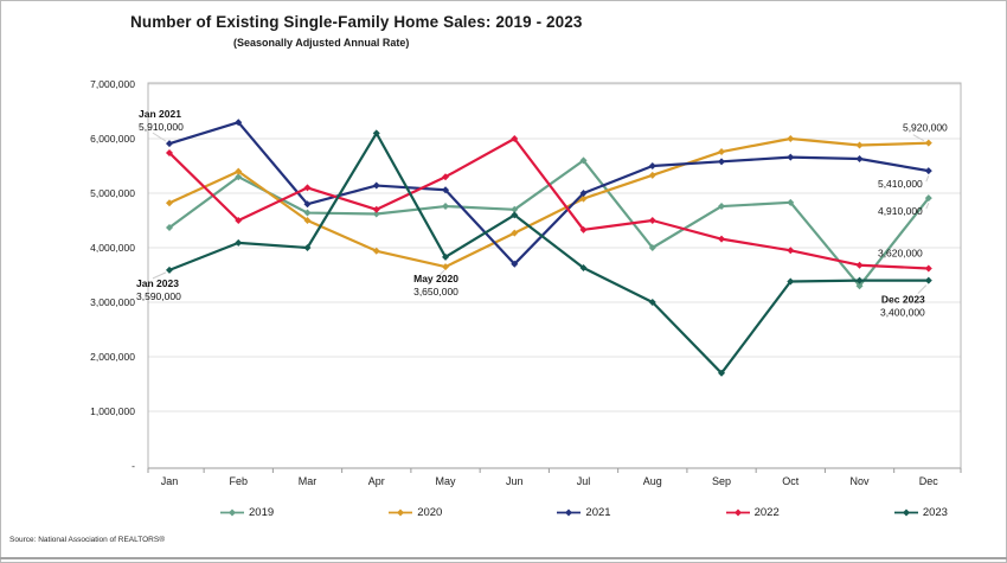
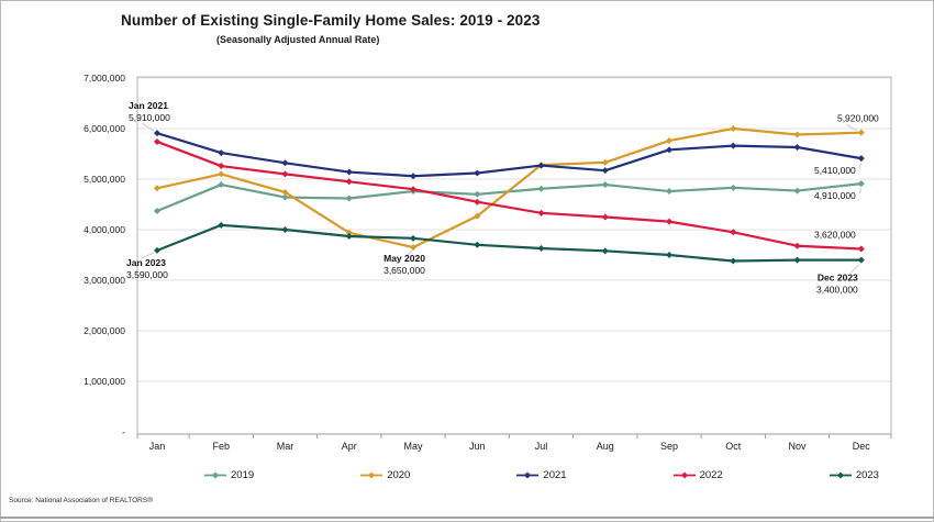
2019/Feb: 5300000 -> 4900000
2020/Feb: 5400000 -> 5100000
2021/Feb: 6300000 -> 5500000
2022/Feb: 4500000 -> 5300000
2020/Mar: 4500000 -> 4700000
2021/Mar: 4800000 -> 5300000
2022/Apr: 4700000 -> 5000000
2023/Apr: 6100000 -> 3900000
2022/May: 5300000 -> 4800000
2021/Jun: 3700000 -> 5100000
2022/Jun: 6000000 -> 4600000
2023/Jun: 4600000 -> 3700000
2019/Jul: 5600000 -> 4800000
2020/Jul: 4900000 -> 5300000
2021/Jul: 5000000 -> 5300000
2019/Aug: 4000000 -> 4900000
2021/Aug: 5500000 -> 5200000
2022/Aug: 4500000 -> 4200000
2023/Aug: 3000000 -> 3600000
2023/Sep: 1700000 -> 3500000
2019/Nov: 3300000 -> 4800000
